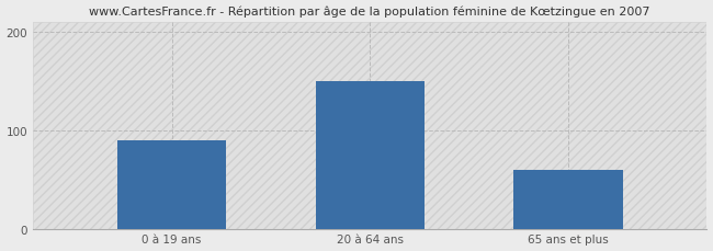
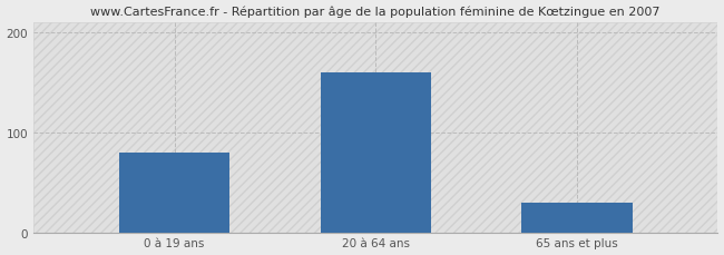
0 à 19 ans: 90 -> 80
20 à 64 ans: 150 -> 160
65 ans et plus: 60 -> 30
